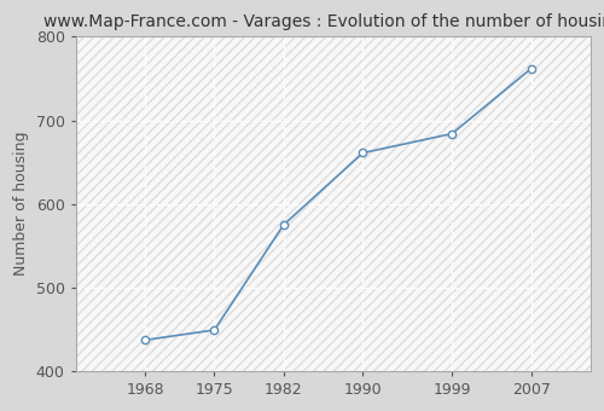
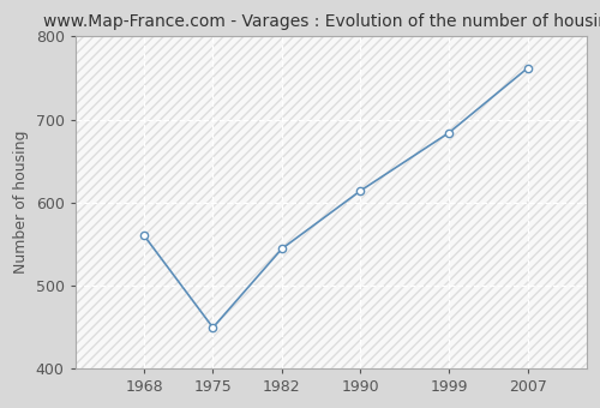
1968: 437 -> 560
1982: 575 -> 544
1990: 661 -> 614
